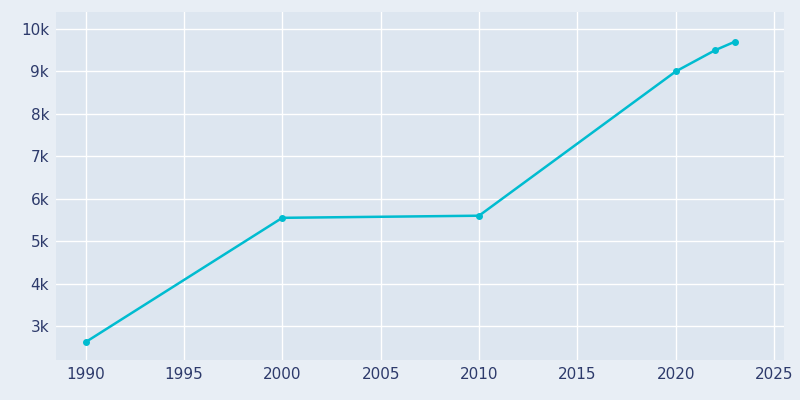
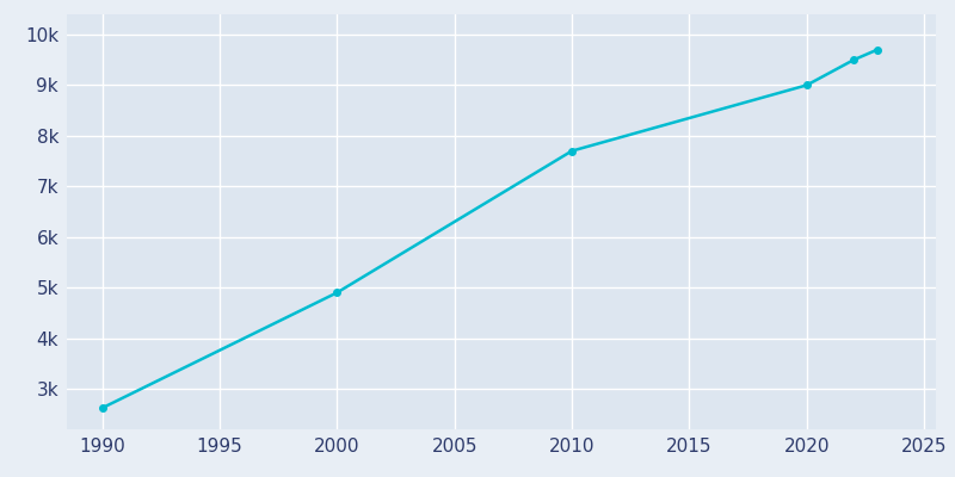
2000: 5.55k -> 4.90k
2010: 5.60k -> 7.70k
